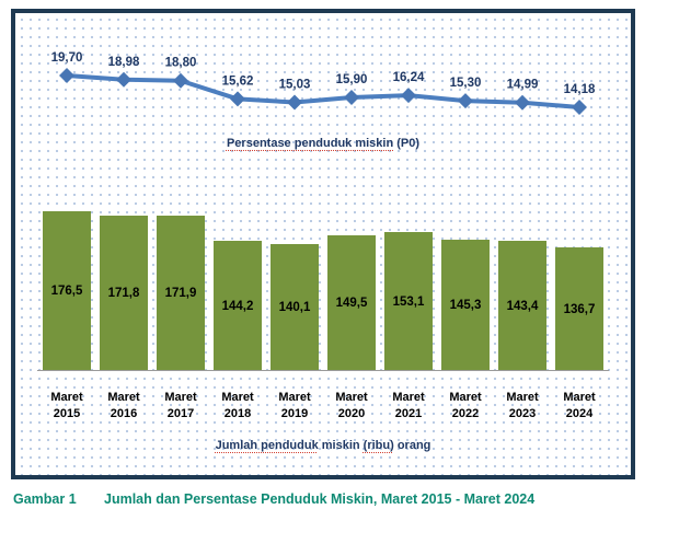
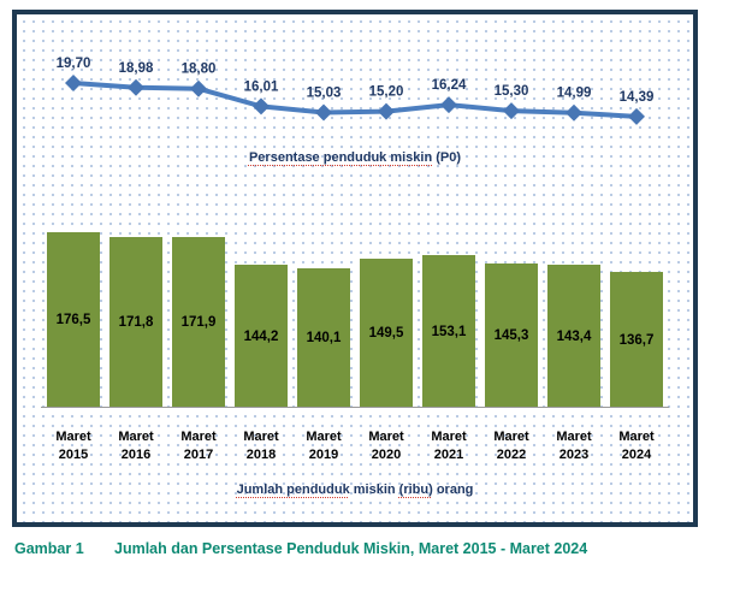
Persentase penduduk miskin (P0)/Maret 2018: 15,62 -> 16,01
Persentase penduduk miskin (P0)/Maret 2020: 15,90 -> 15,20
Persentase penduduk miskin (P0)/Maret 2024: 14,18 -> 14,39
